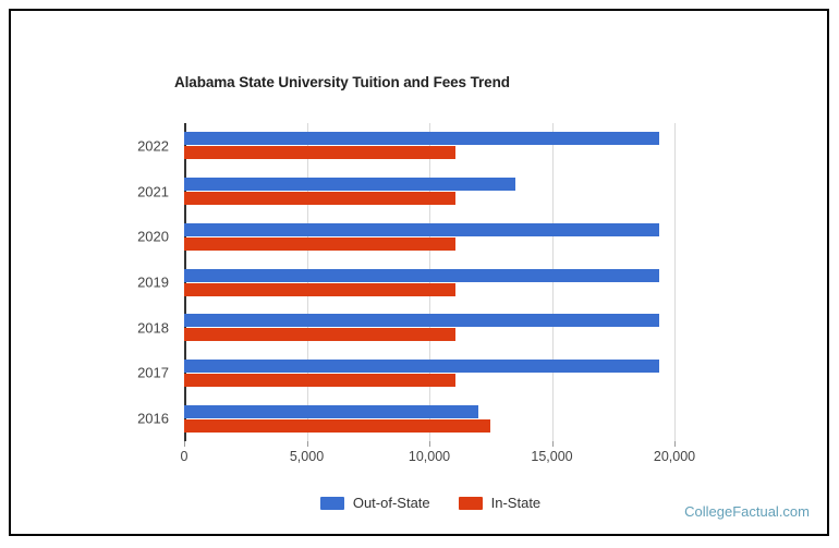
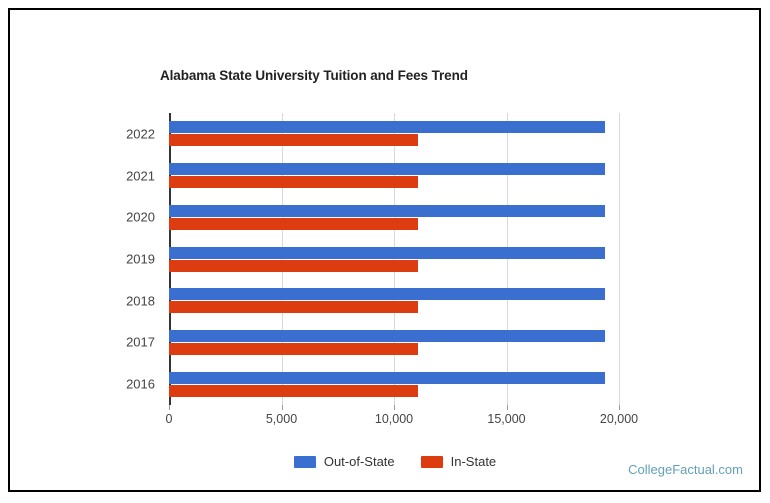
Out-of-State/2021: 13500 -> 19400
Out-of-State/2016: 12000 -> 19400
In-State/2016: 12500 -> 11100
